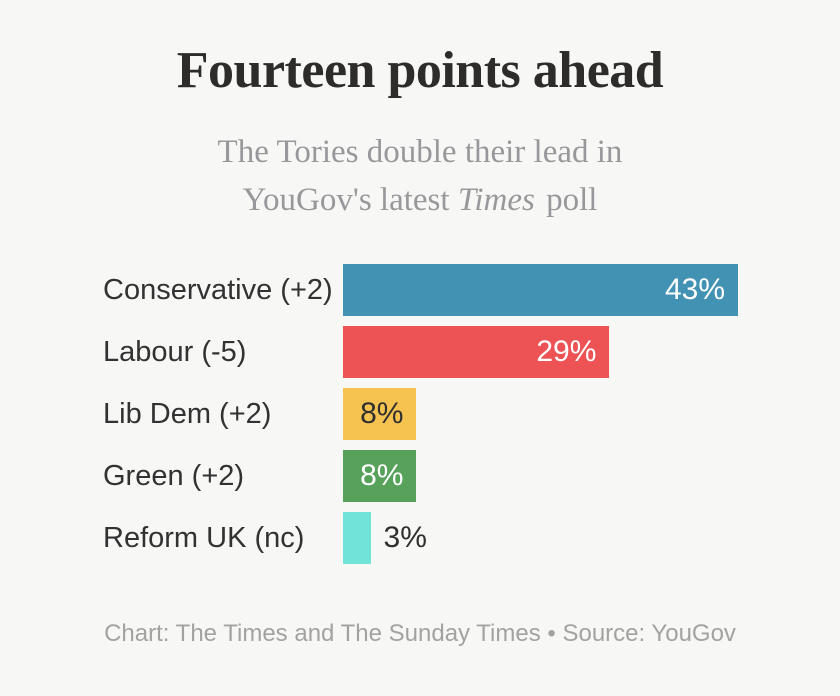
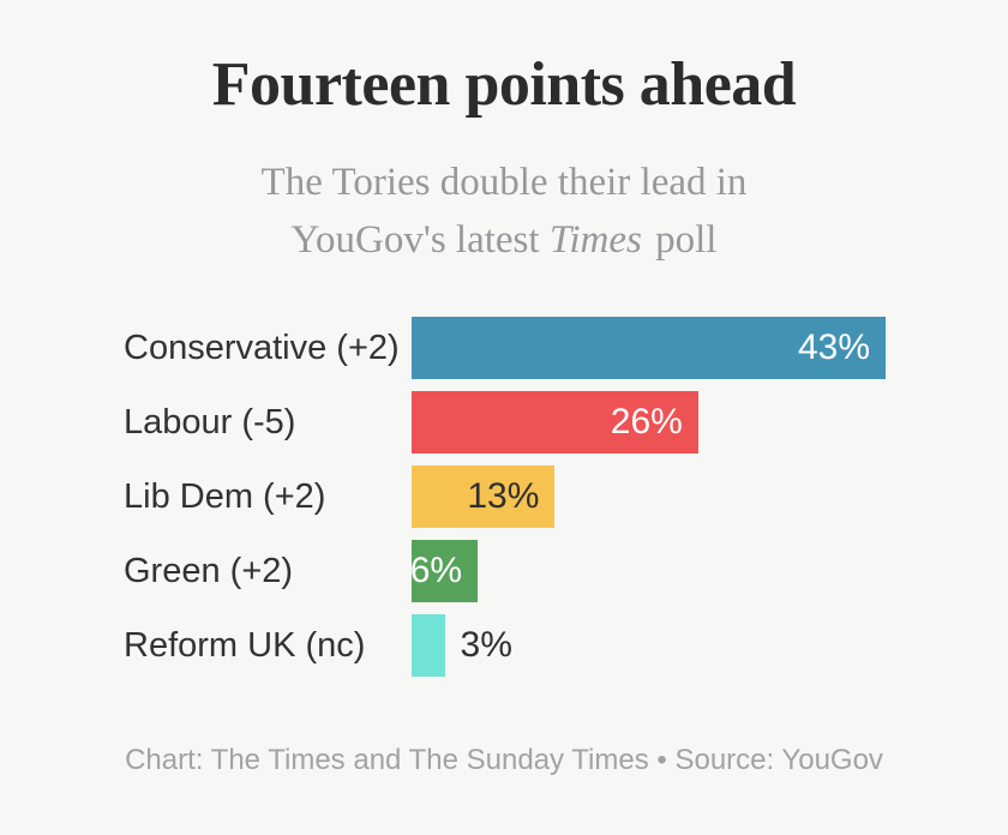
Labour (-5): 29% -> 26%
Lib Dem (+2): 8% -> 13%
Green (+2): 8% -> 6%
